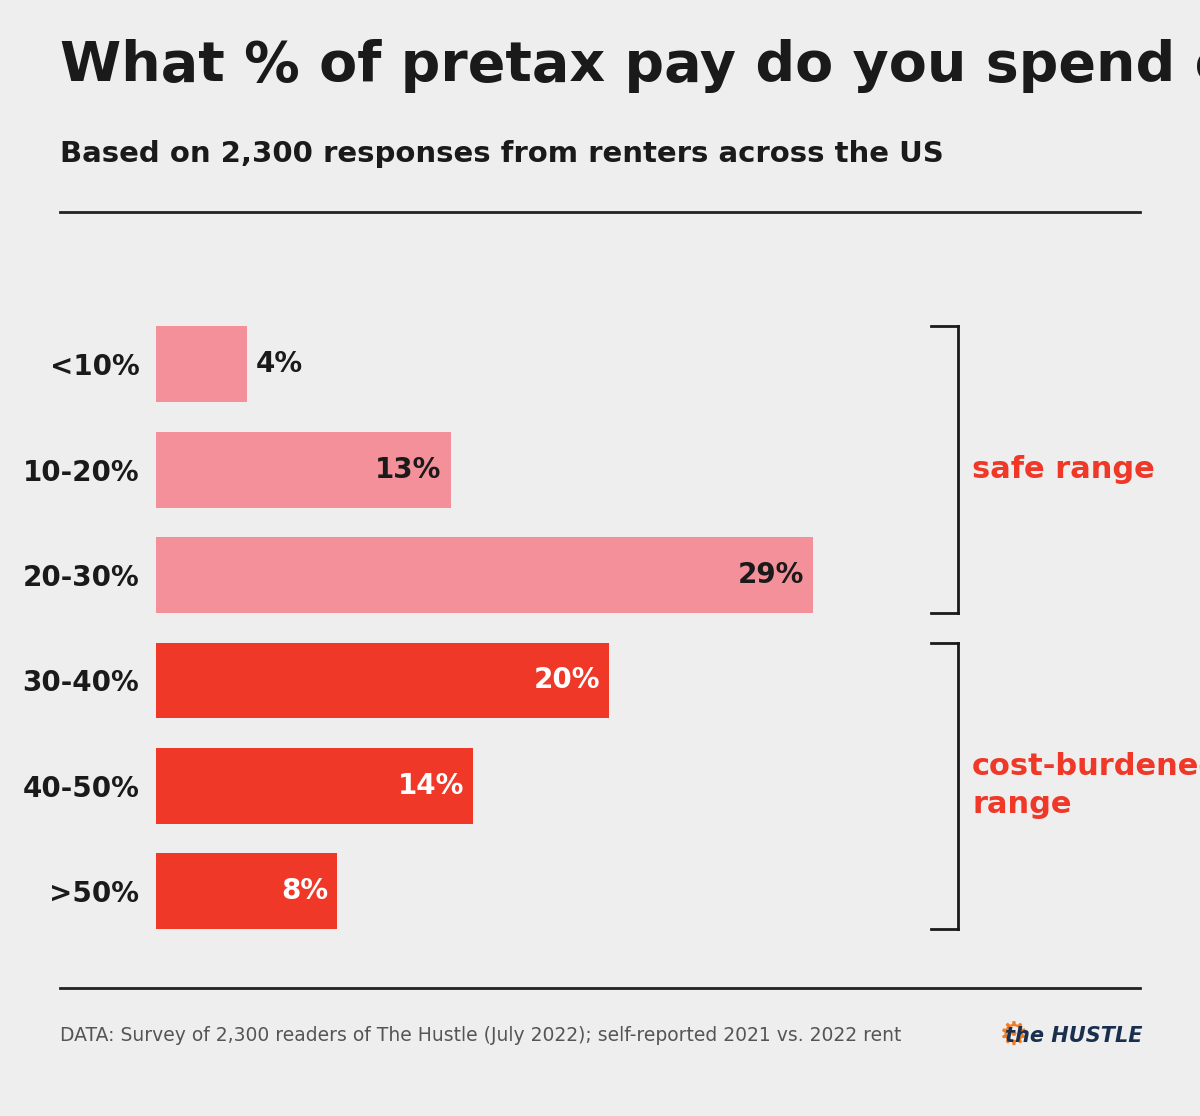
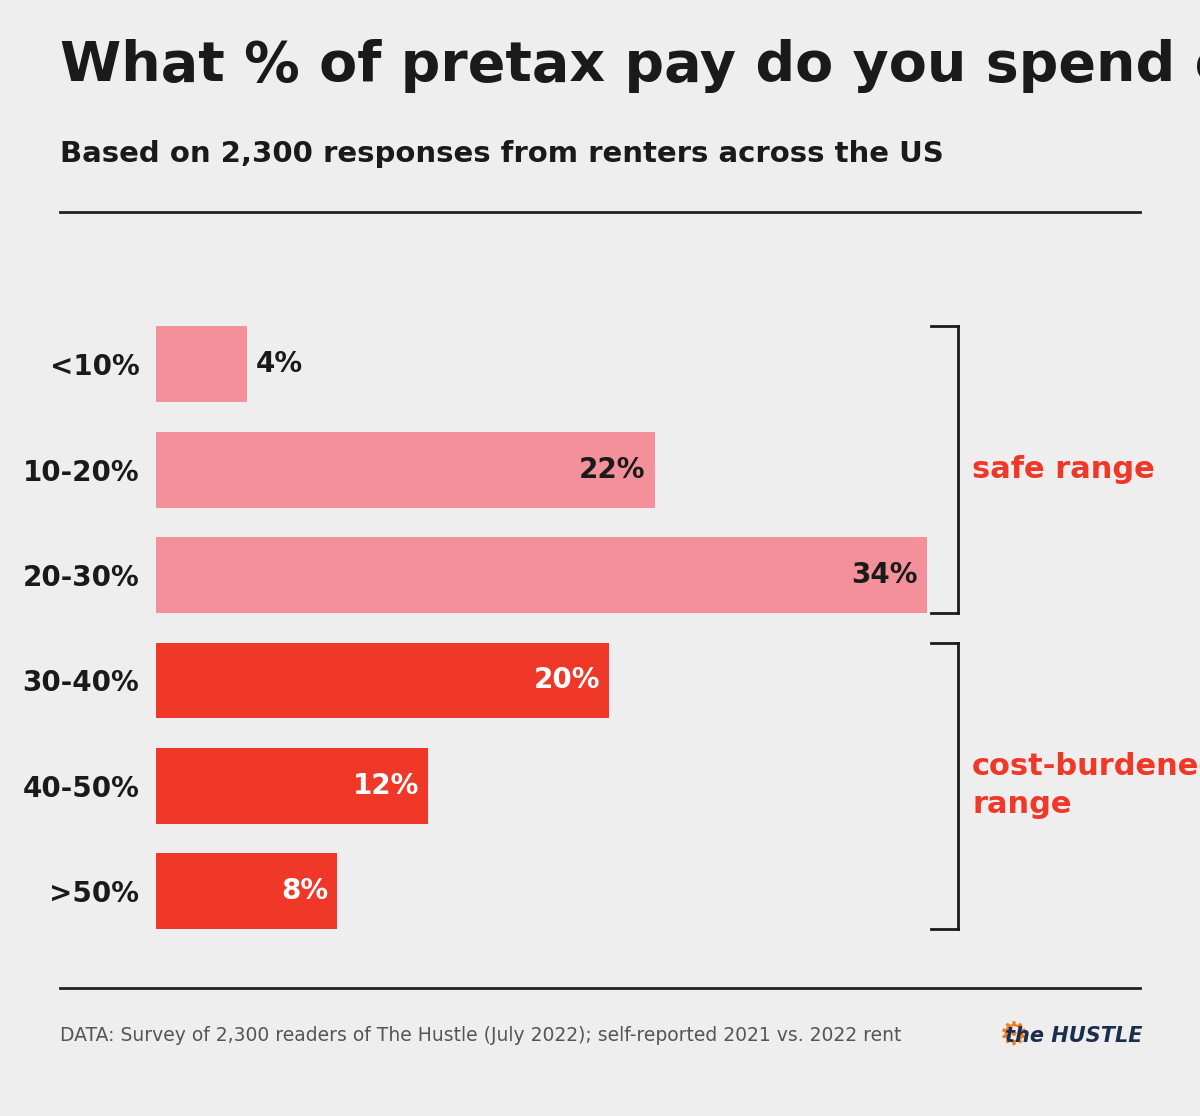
10-20%: 13% -> 22%
20-30%: 29% -> 34%
40-50%: 14% -> 12%
